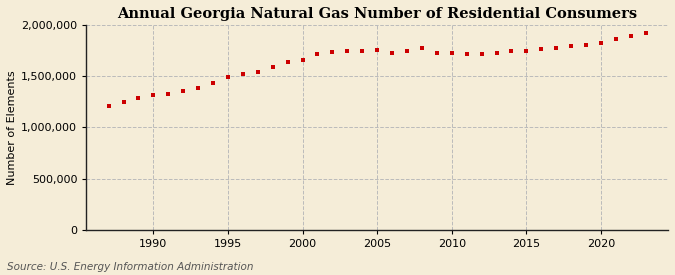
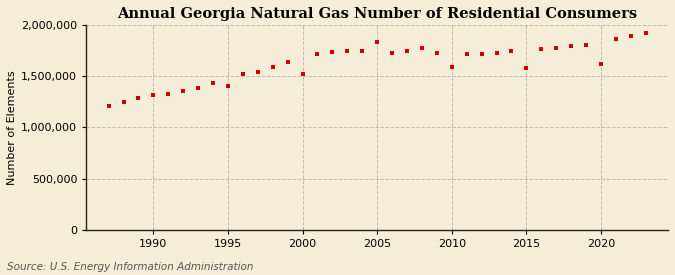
1995: 1,500,000 -> 1,400,000
2000: 1,660,000 -> 1,520,000
2005: 1,760,000 -> 1,830,000
2010: 1,730,000 -> 1,590,000
2015: 1,750,000 -> 1,580,000
2020: 1,820,000 -> 1,620,000
